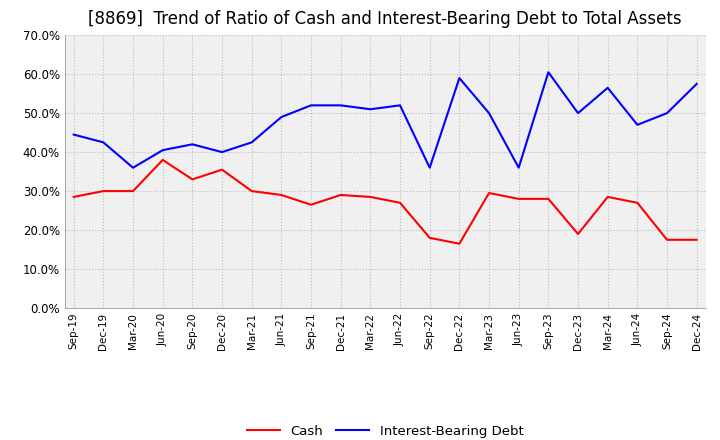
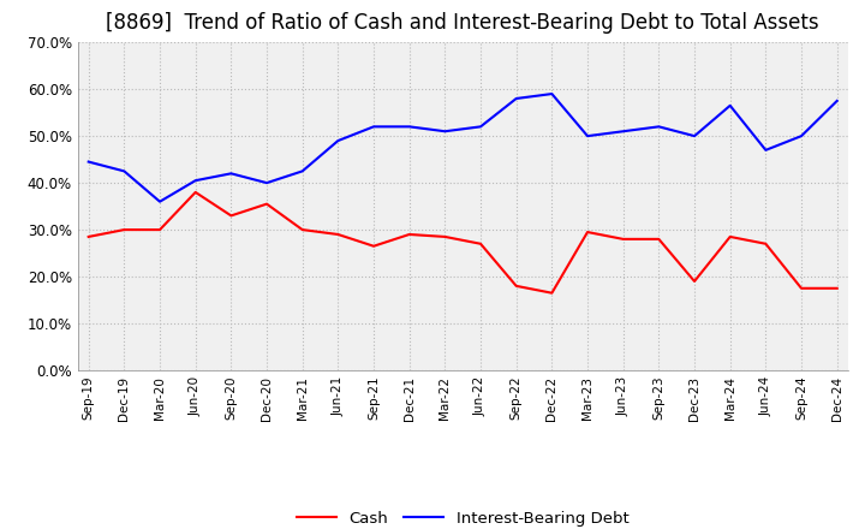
Interest-Bearing Debt/Sep-22: 36.0% -> 58.0%
Interest-Bearing Debt/Jun-23: 36.0% -> 51.0%
Interest-Bearing Debt/Sep-23: 60.5% -> 52.0%
